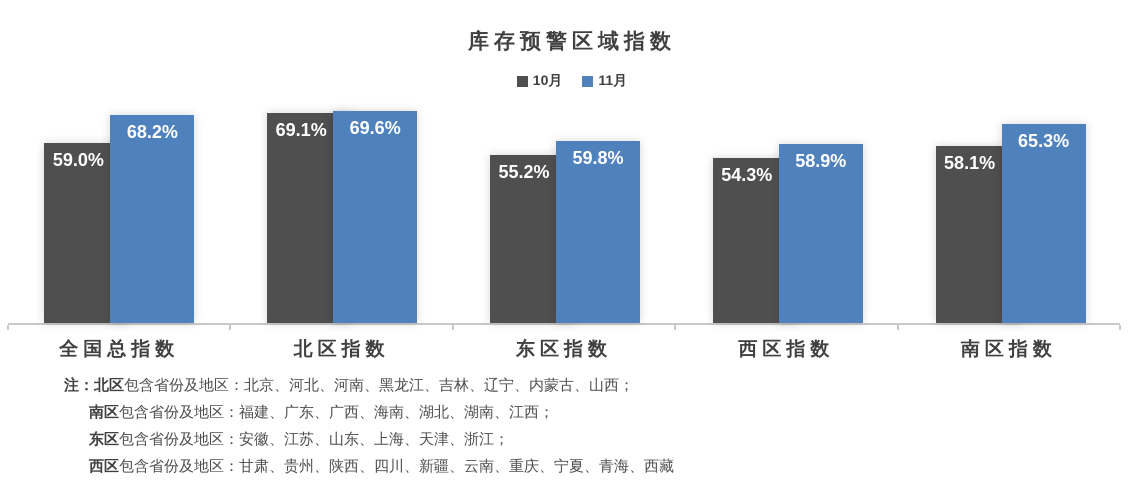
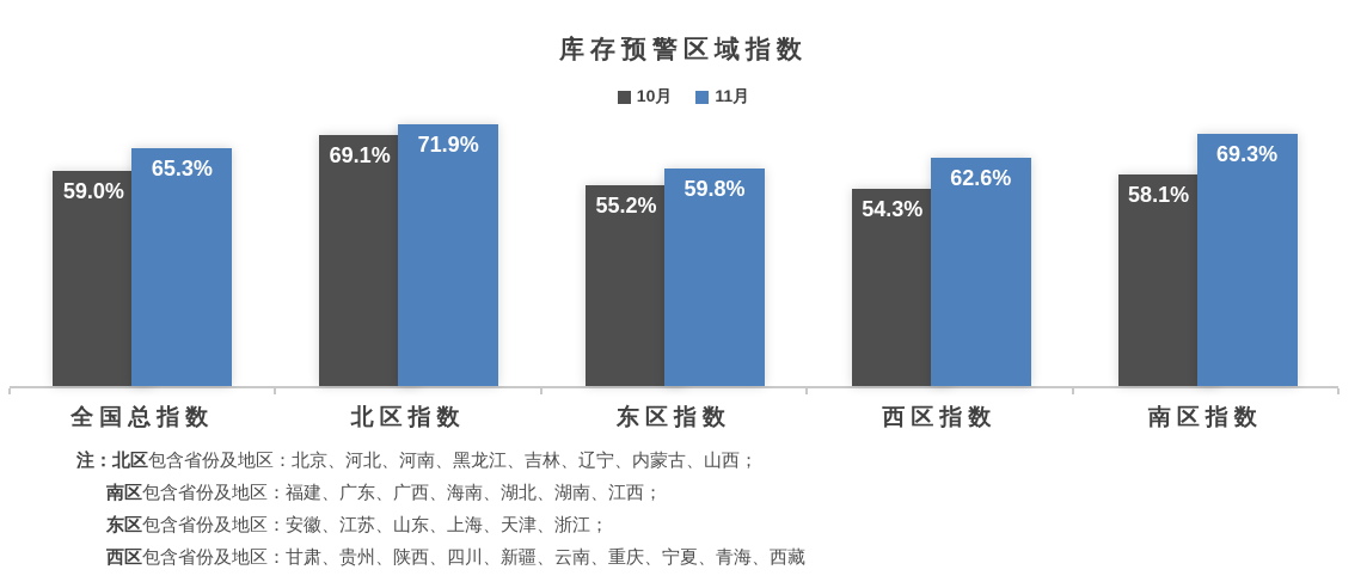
11月/全国总指数: 68.2% -> 65.3%
11月/北区指数: 69.6% -> 71.9%
11月/西区指数: 58.9% -> 62.6%
11月/南区指数: 65.3% -> 69.3%
